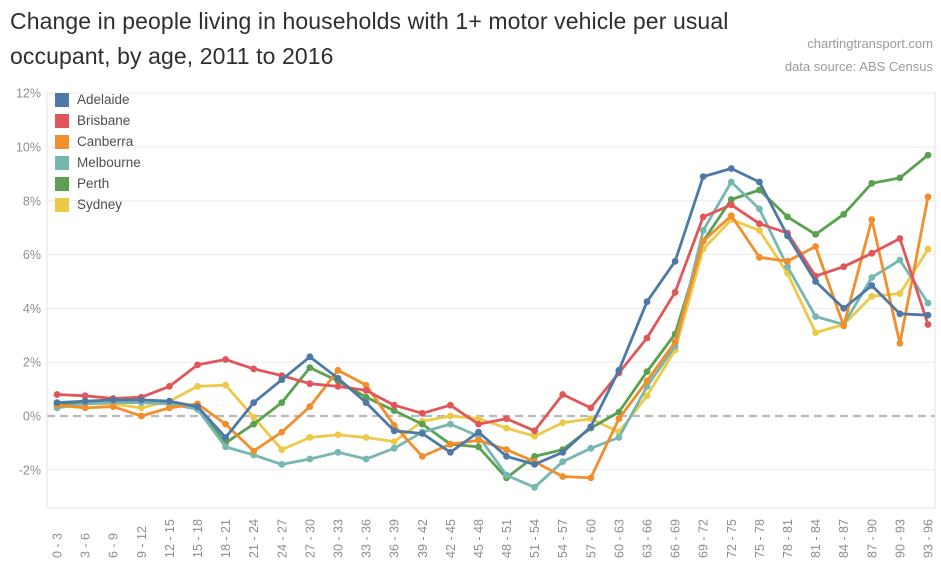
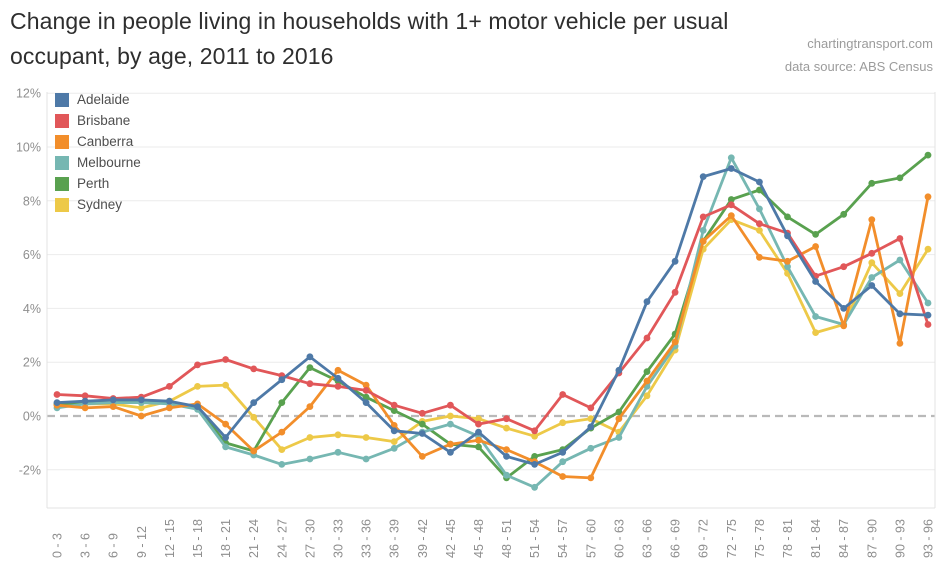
Perth/21 - 24: -0.3% -> -1.3%
Melbourne/72 - 75: 8.7% -> 9.6%
Sydney/87 - 90: 4.5% -> 5.7%
